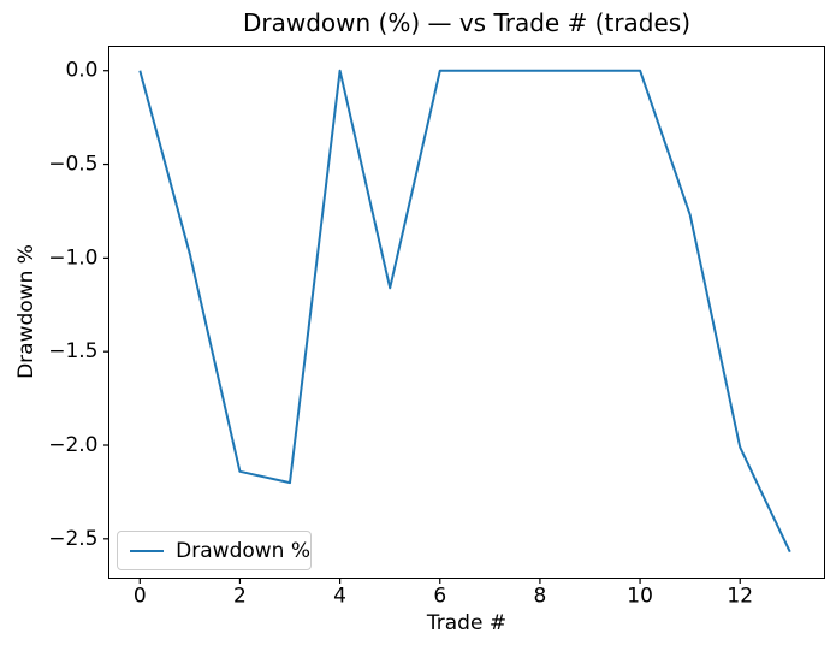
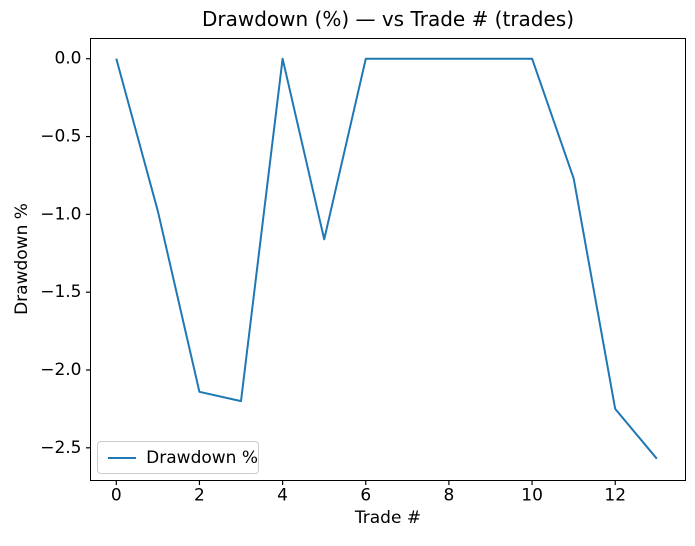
12: -2.01 -> -2.25
